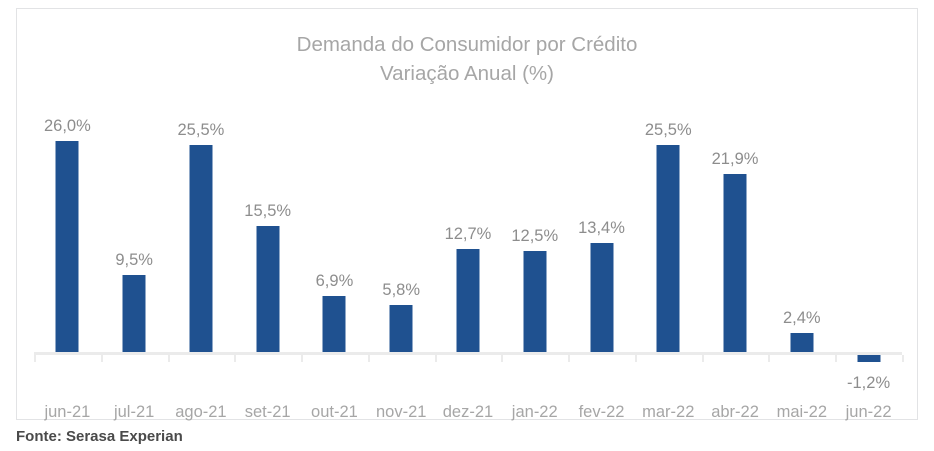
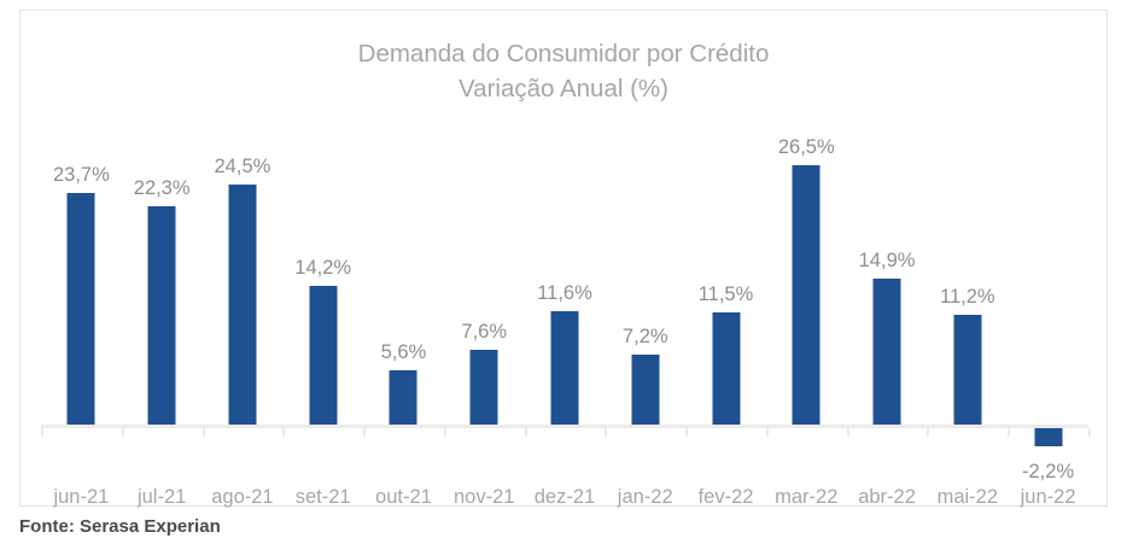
jun-21: 26,0% -> 23,7%
jul-21: 9,5% -> 22,3%
ago-21: 25,5% -> 24,5%
set-21: 15,5% -> 14,2%
out-21: 6,9% -> 5,6%
nov-21: 5,8% -> 7,6%
dez-21: 12,7% -> 11,6%
jan-22: 12,5% -> 7,2%
fev-22: 13,4% -> 11,5%
mar-22: 25,5% -> 26,5%
abr-22: 21,9% -> 14,9%
mai-22: 2,4% -> 11,2%
jun-22: -1,2% -> -2,2%
